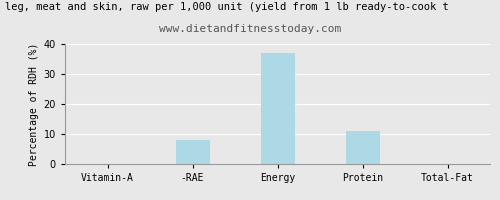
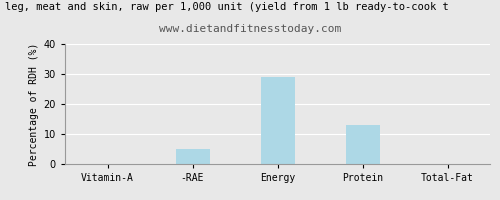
-RAE: 8 -> 5
Energy: 37 -> 29
Protein: 11 -> 13
